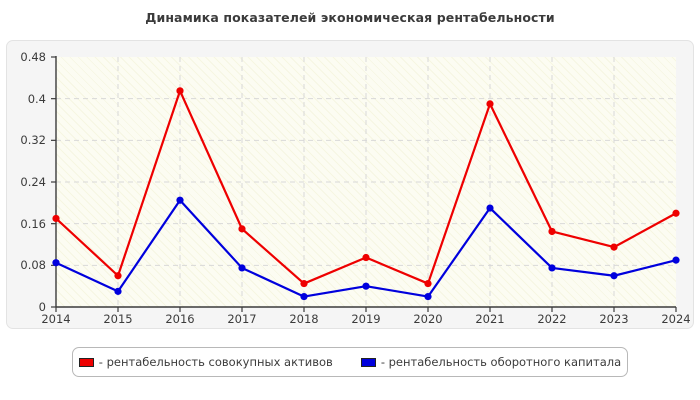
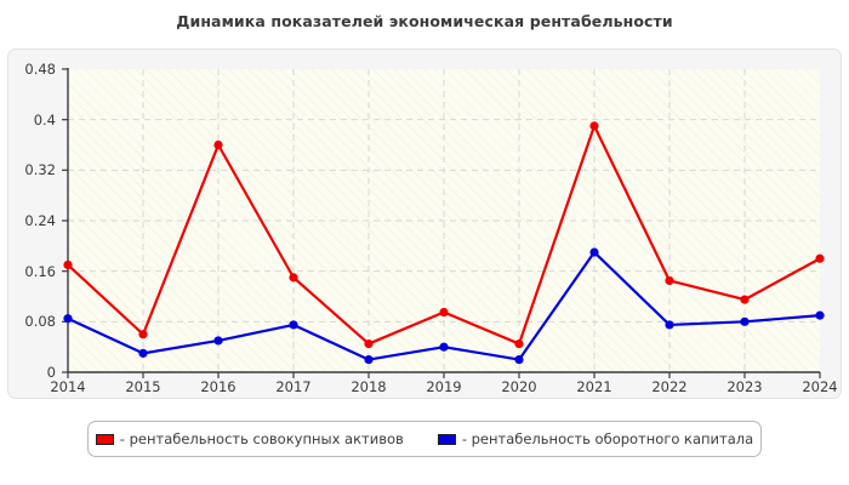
- рентабельность совокупных активов/2016: 0.41 -> 0.36
- рентабельность оборотного капитала/2016: 0.20 -> 0.05
- рентабельность оборотного капитала/2023: 0.06 -> 0.08
